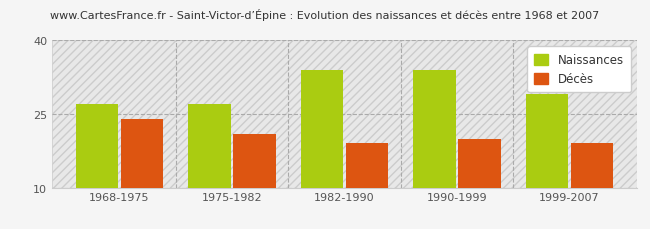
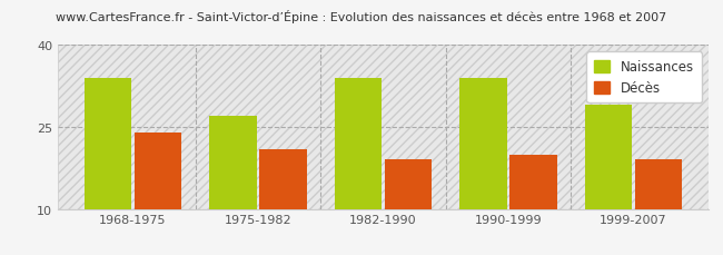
Naissances/1968-1975: 27 -> 34
